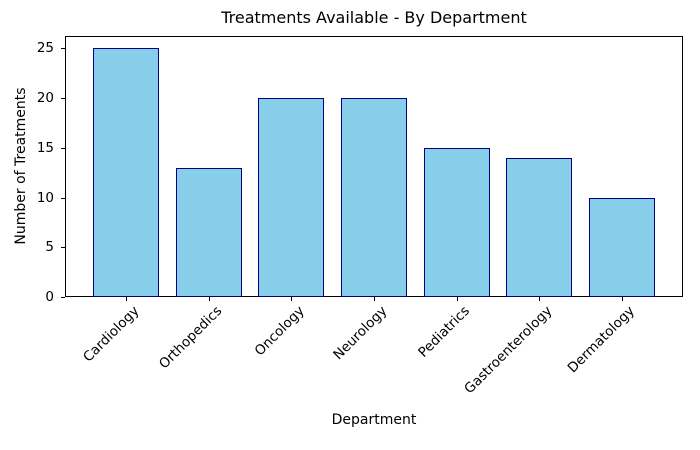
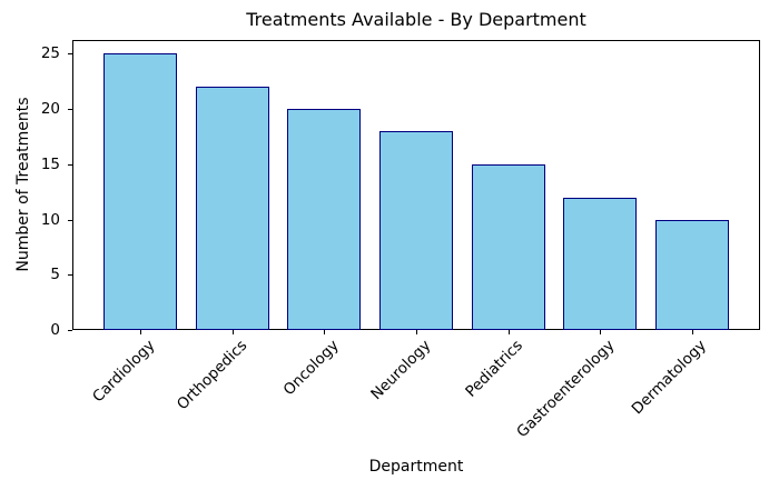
Orthopedics: 13 -> 22
Neurology: 20 -> 18
Gastroenterology: 14 -> 12
